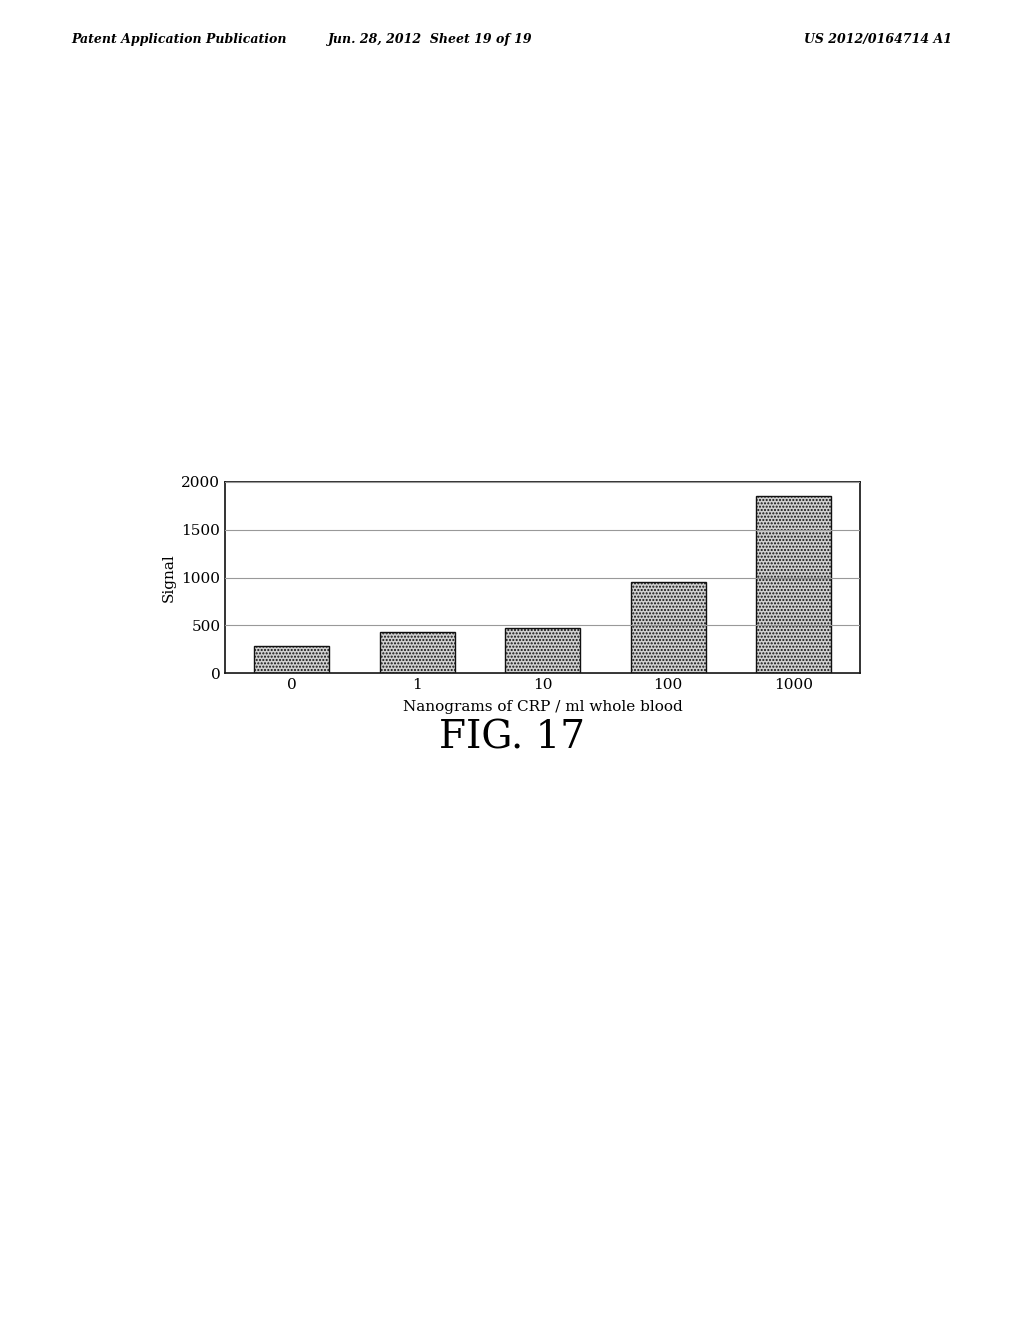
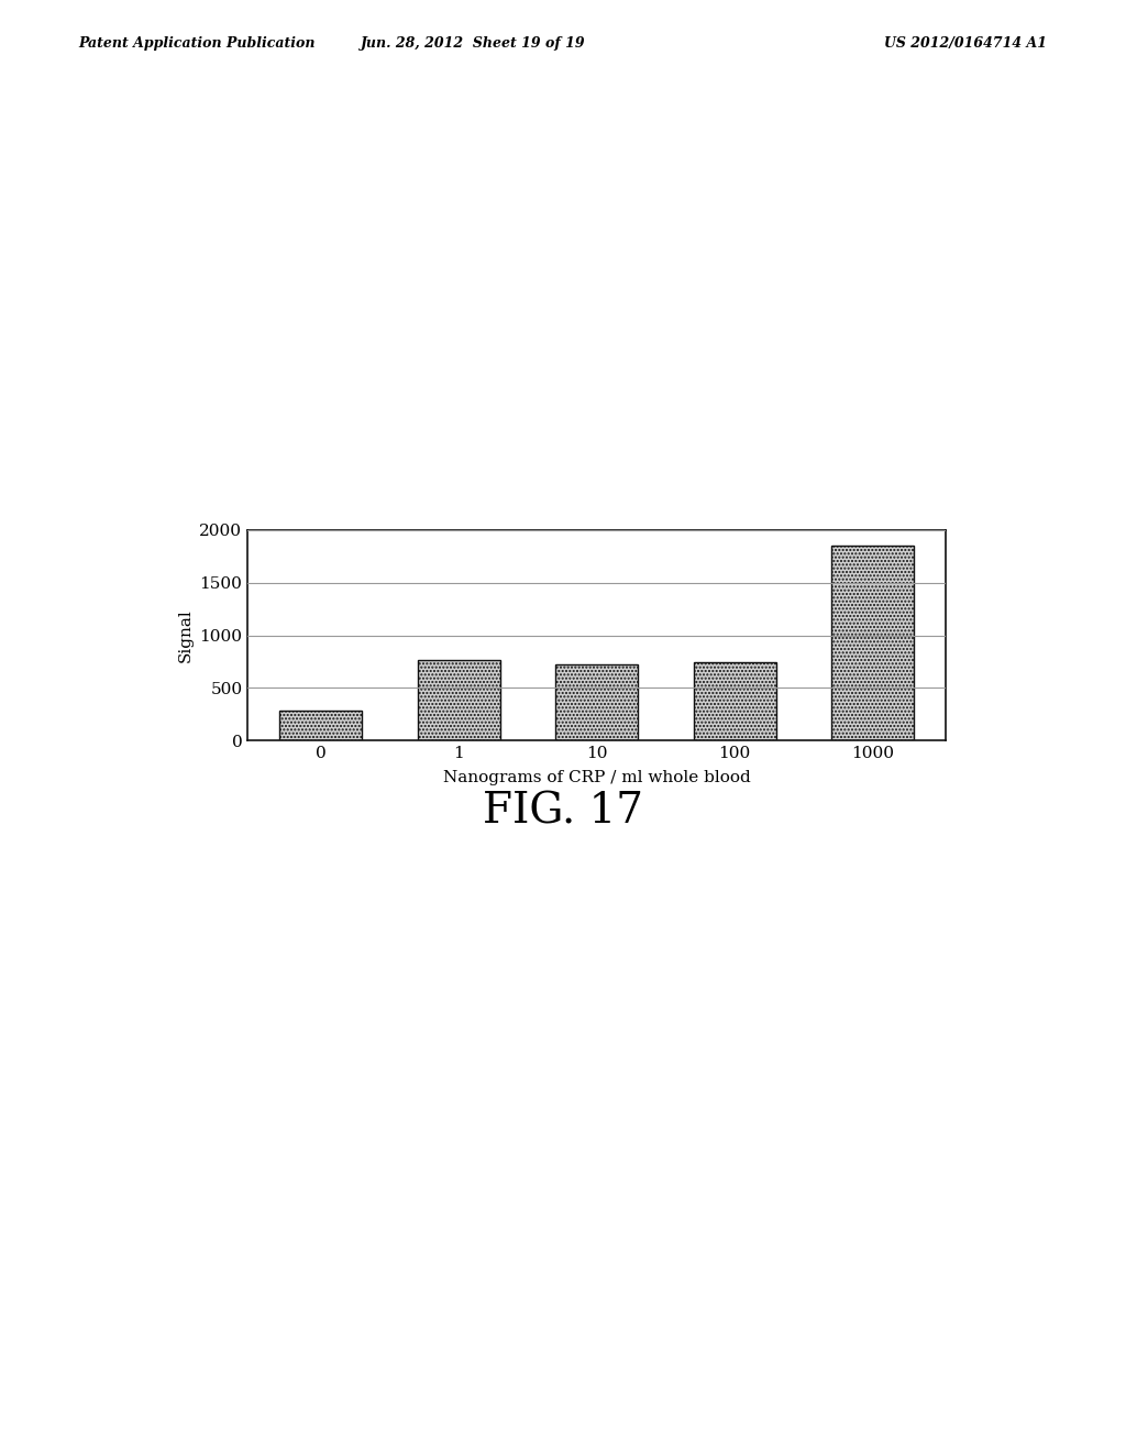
1: 430 -> 760
10: 470 -> 720
100: 950 -> 740
